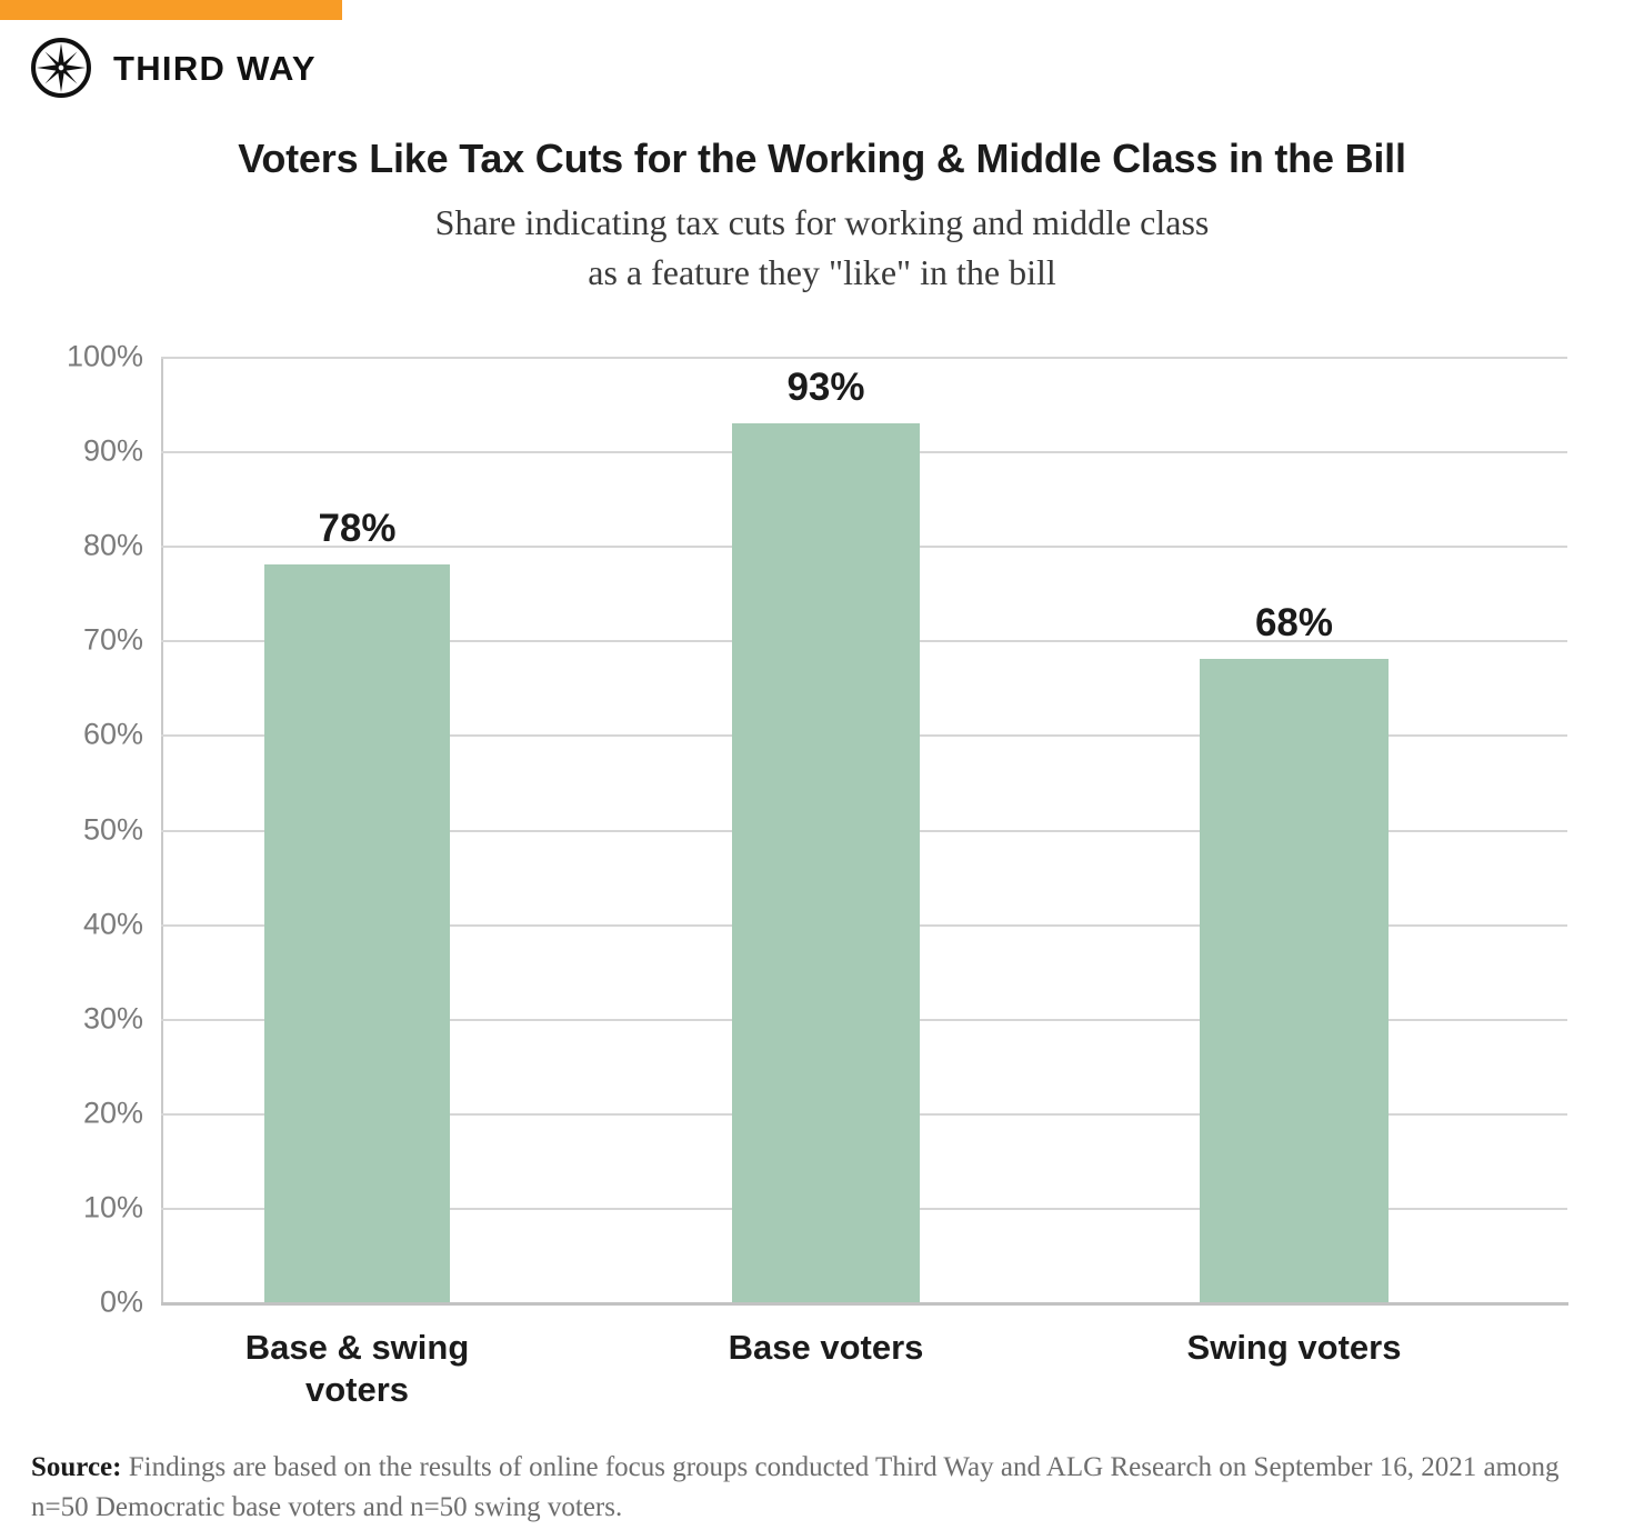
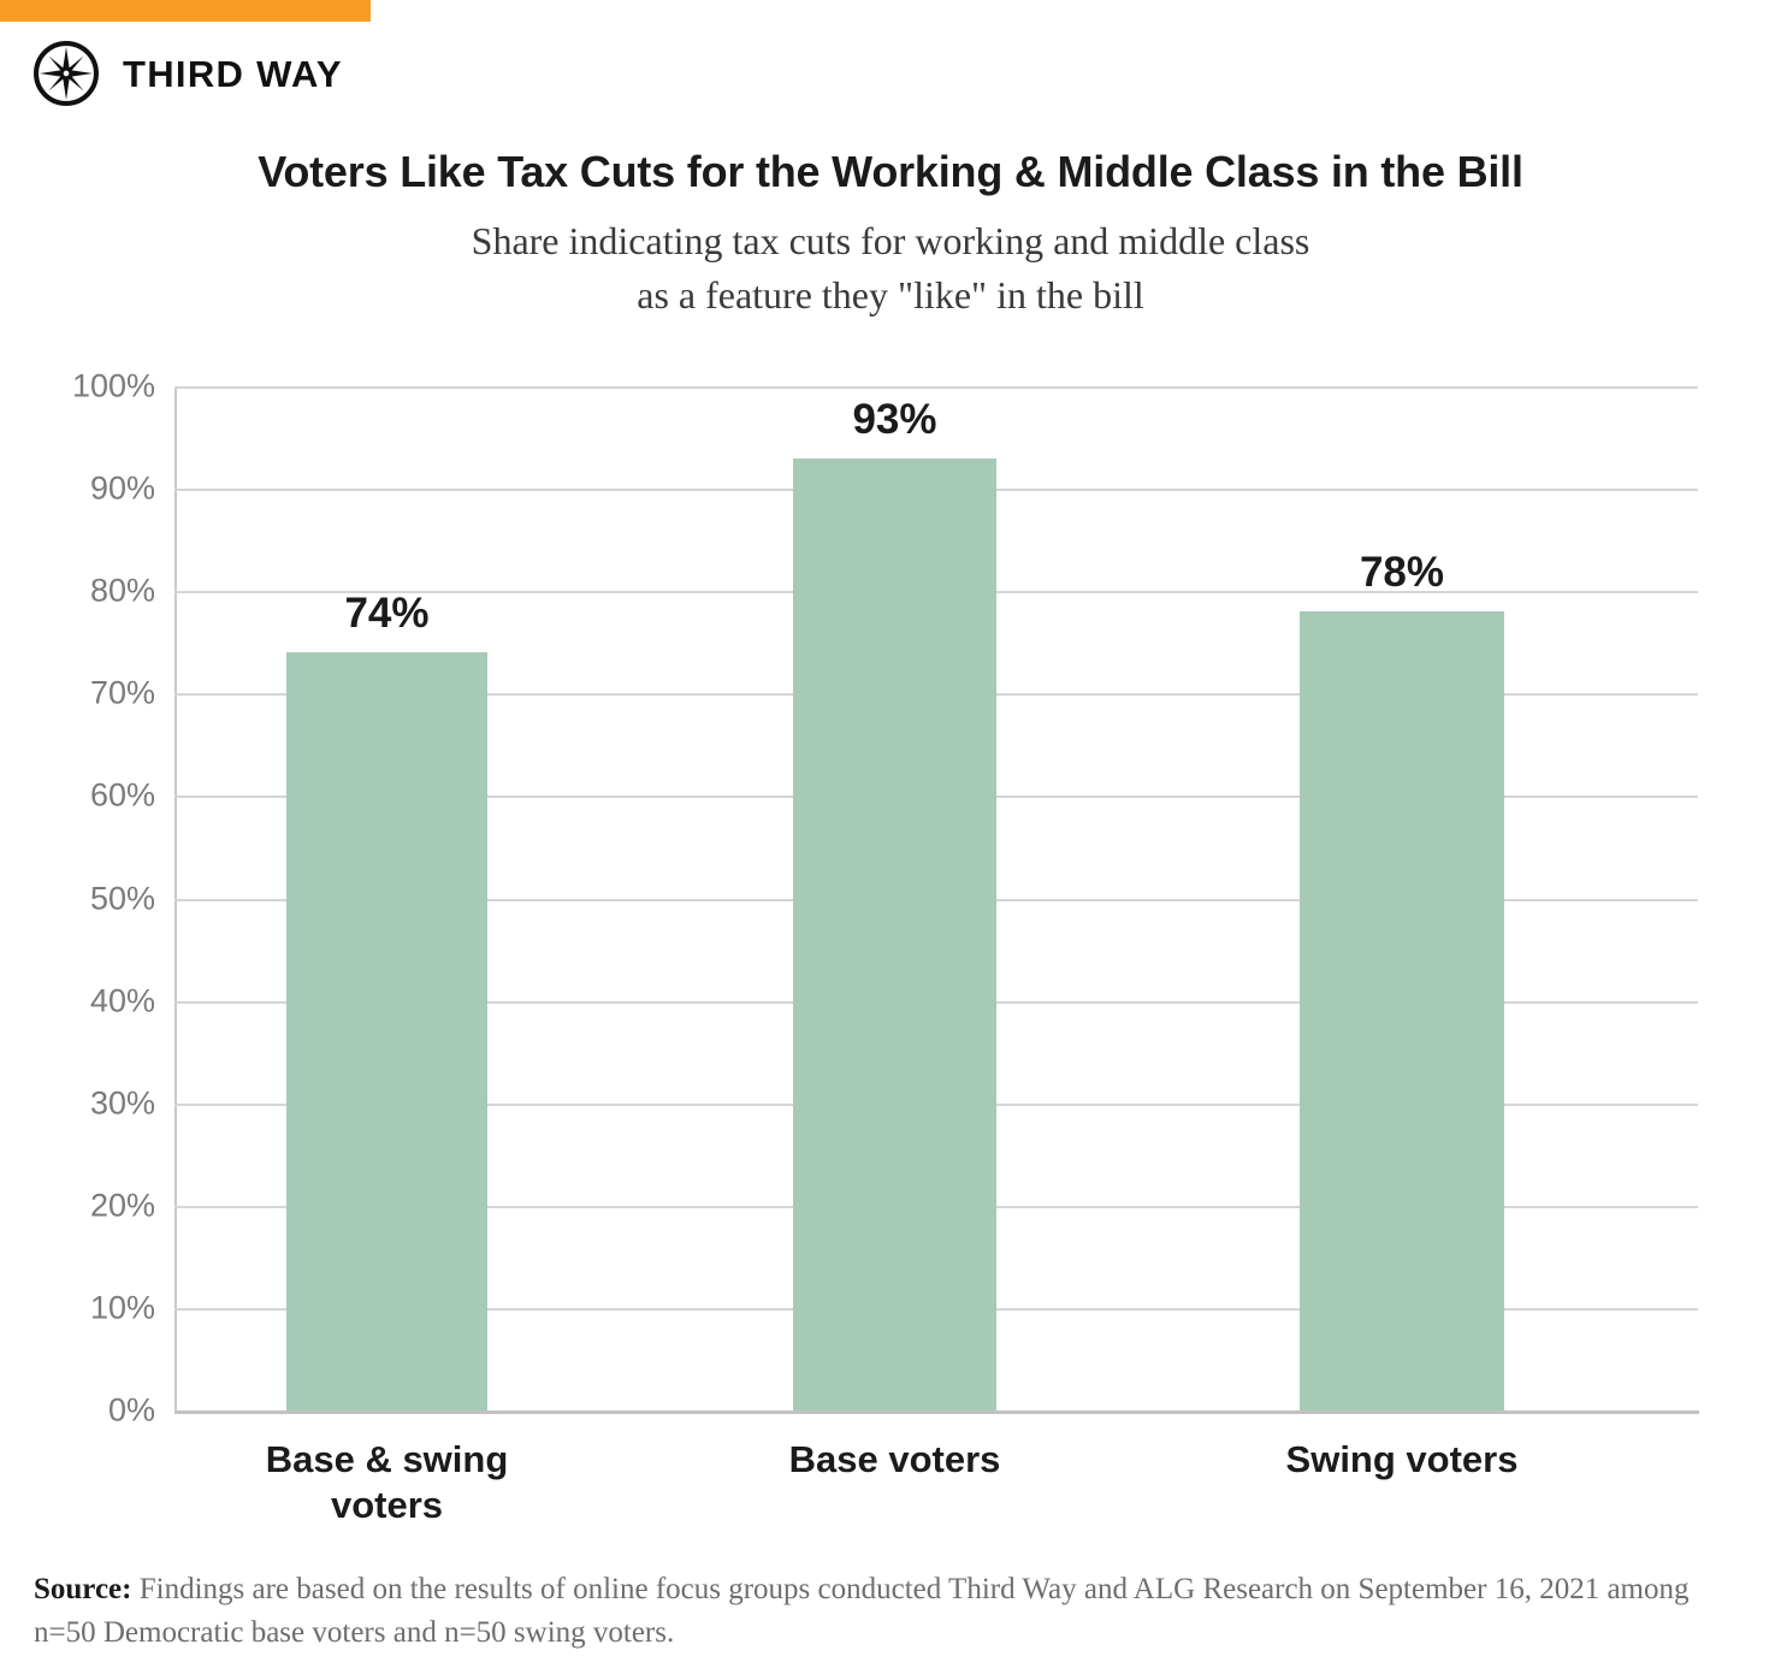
Base & swing voters: 78% -> 74%
Swing voters: 68% -> 78%
